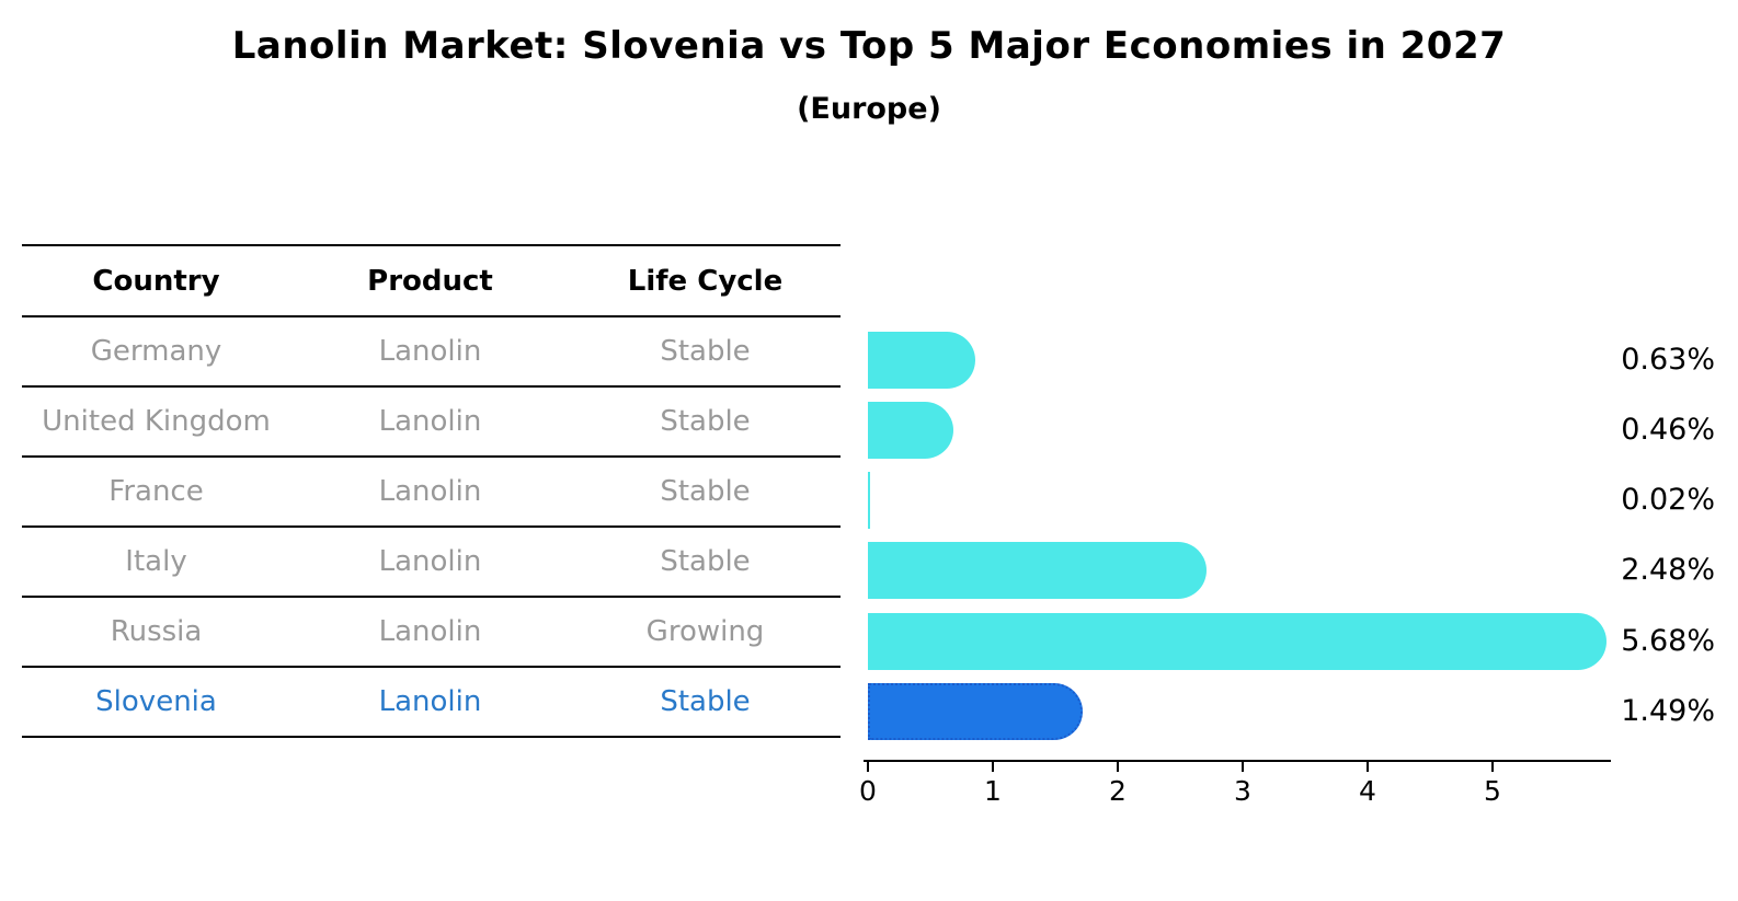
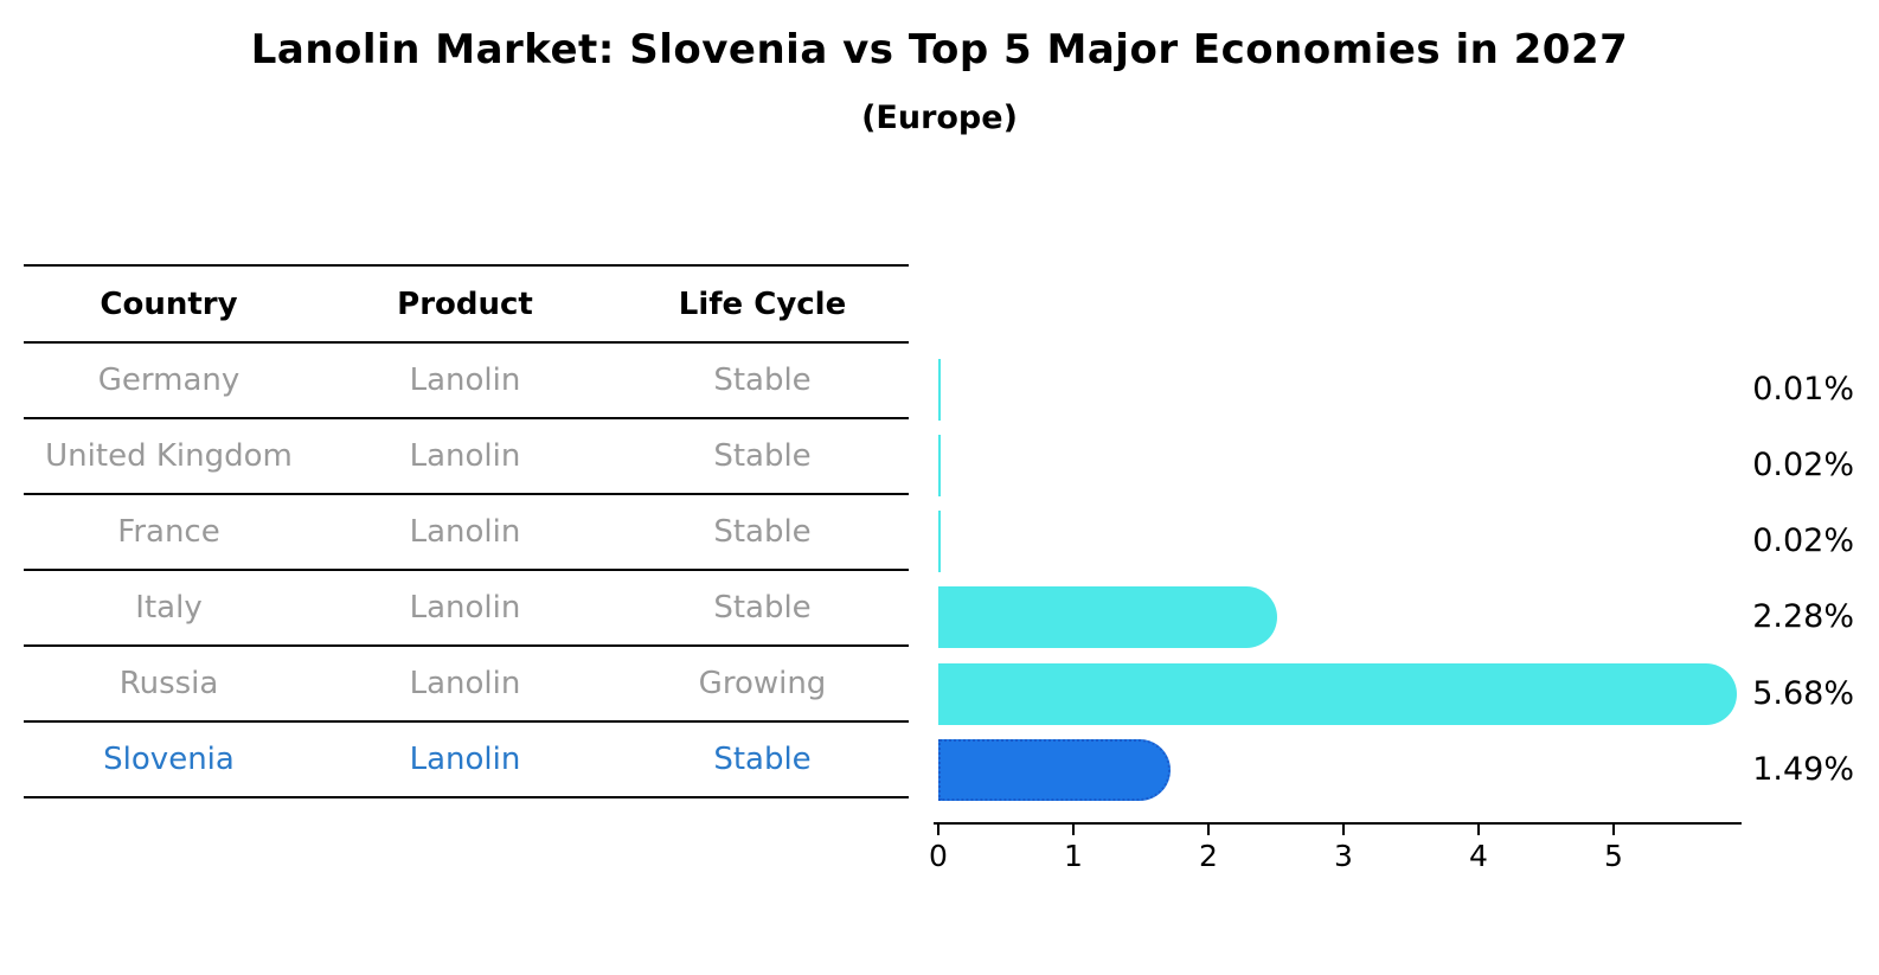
Germany: 0.63% -> 0.01%
United Kingdom: 0.46% -> 0.02%
Italy: 2.48% -> 2.28%
